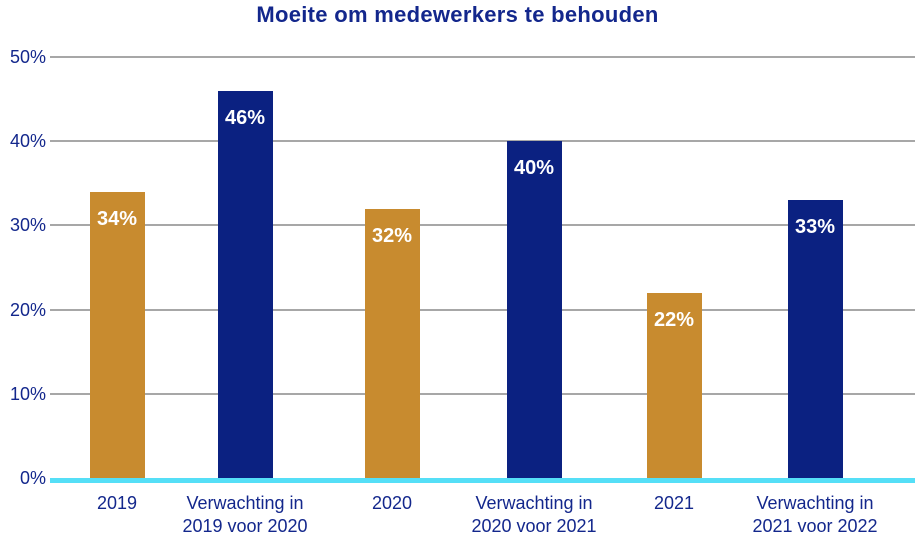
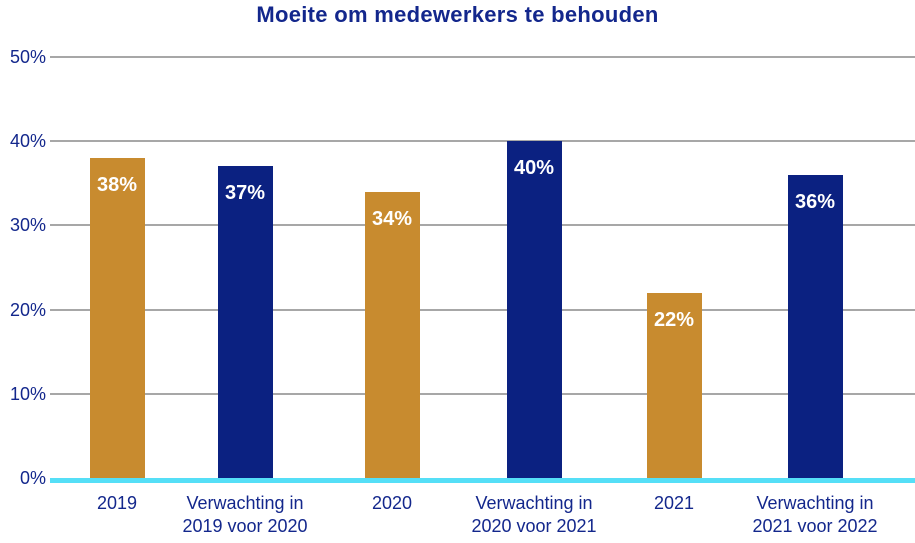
2019: 34% -> 38%
Verwachting in 2019 voor 2020: 46% -> 37%
2020: 32% -> 34%
Verwachting in 2021 voor 2022: 33% -> 36%
